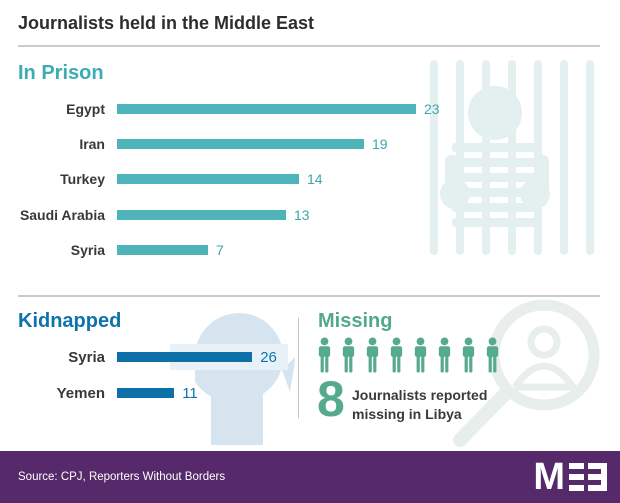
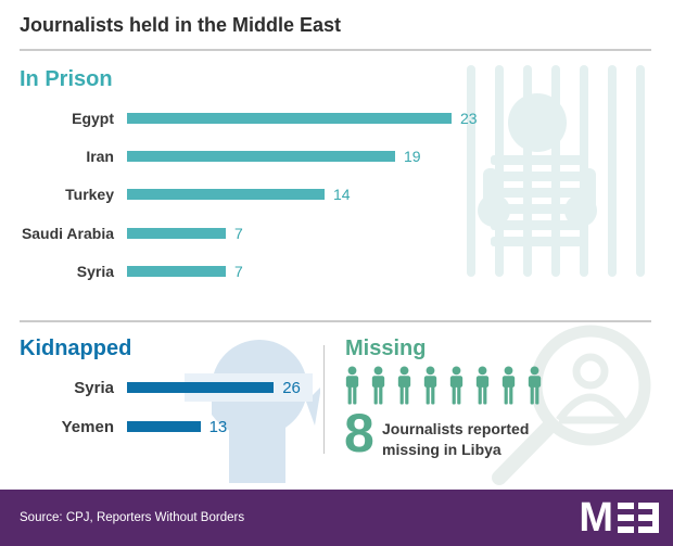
In Prison/Saudi Arabia: 13 -> 7
Kidnapped/Yemen: 11 -> 13
